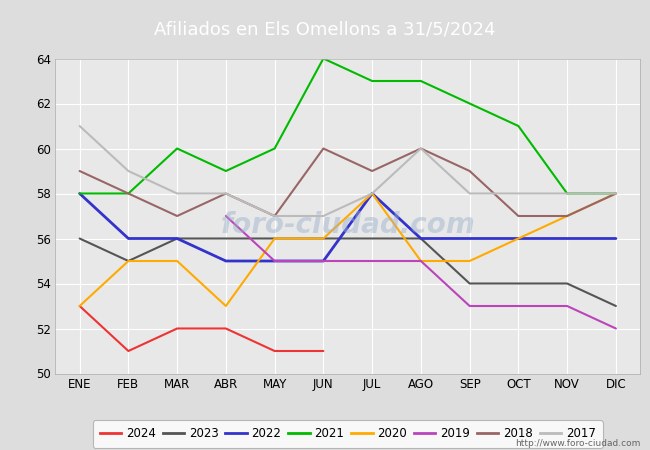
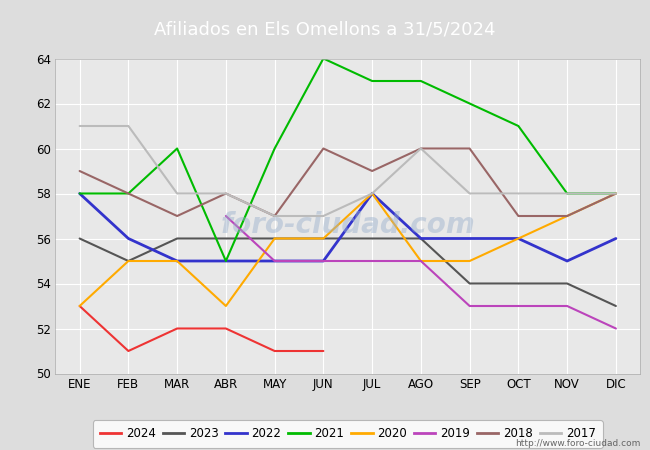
2017/FEB: 59 -> 61
2022/MAR: 56 -> 55
2021/ABR: 59 -> 55
2018/SEP: 59 -> 60
2022/NOV: 56 -> 55
